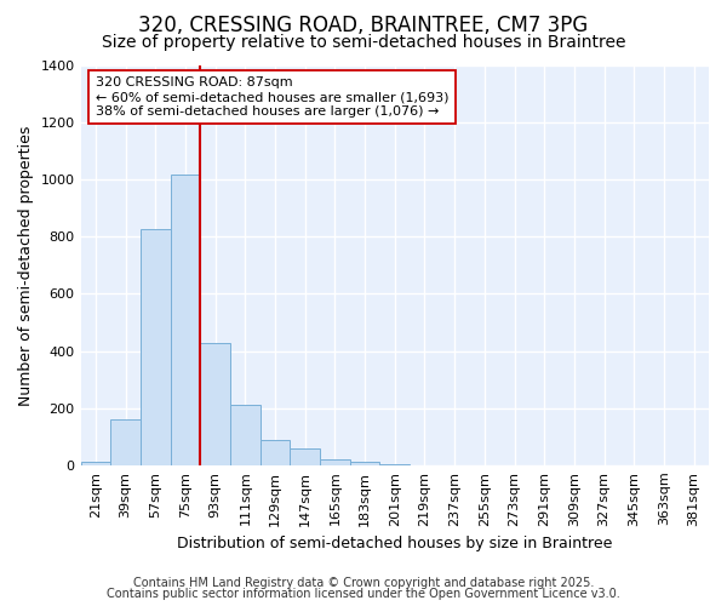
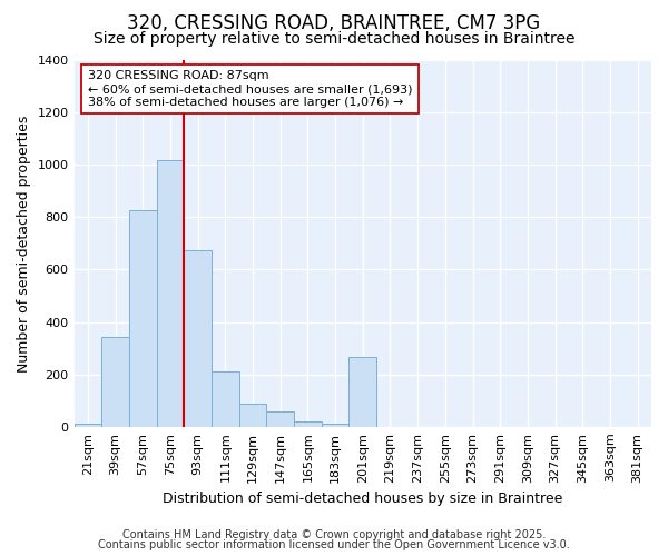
39sqm: 160 -> 345
93sqm: 430 -> 675
201sqm: 5 -> 265
